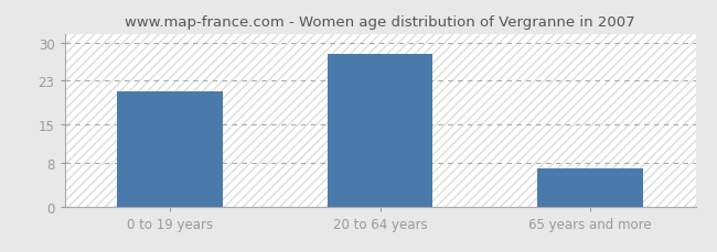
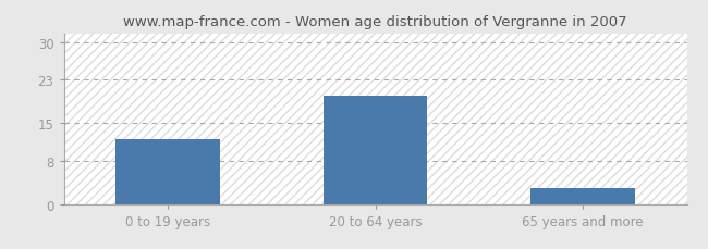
0 to 19 years: 21 -> 12
20 to 64 years: 28 -> 20
65 years and more: 7 -> 3
